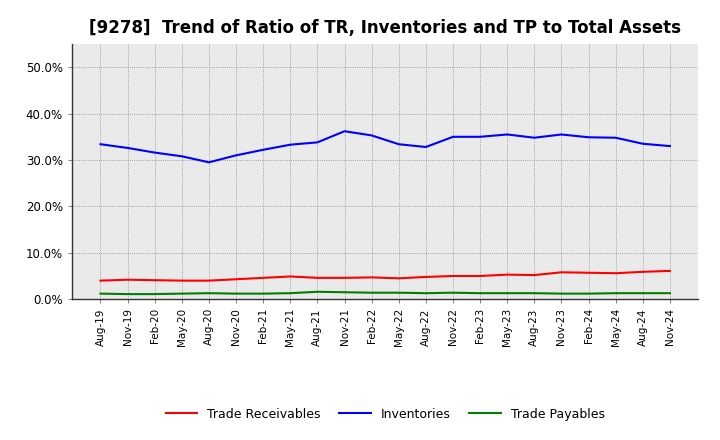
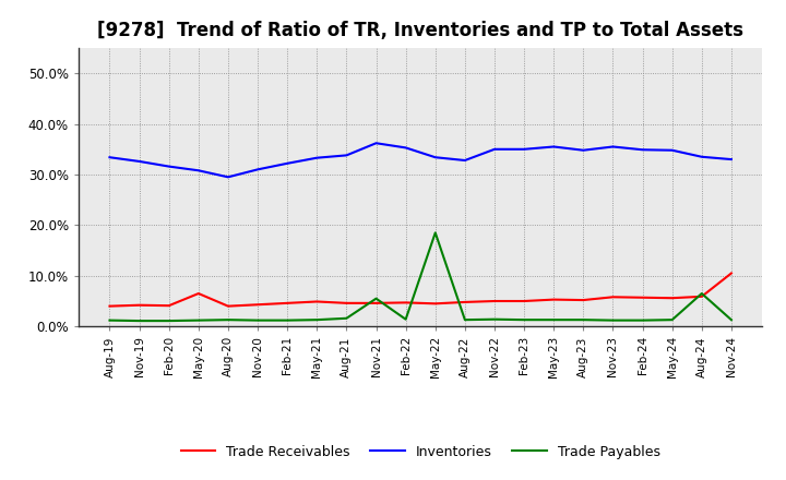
Trade Receivables/May-20: 4.0% -> 6.5%
Trade Payables/Nov-21: 1.5% -> 5.5%
Trade Payables/May-22: 1.4% -> 18.5%
Trade Payables/Aug-24: 1.3% -> 6.5%
Trade Receivables/Nov-24: 6.1% -> 10.5%
